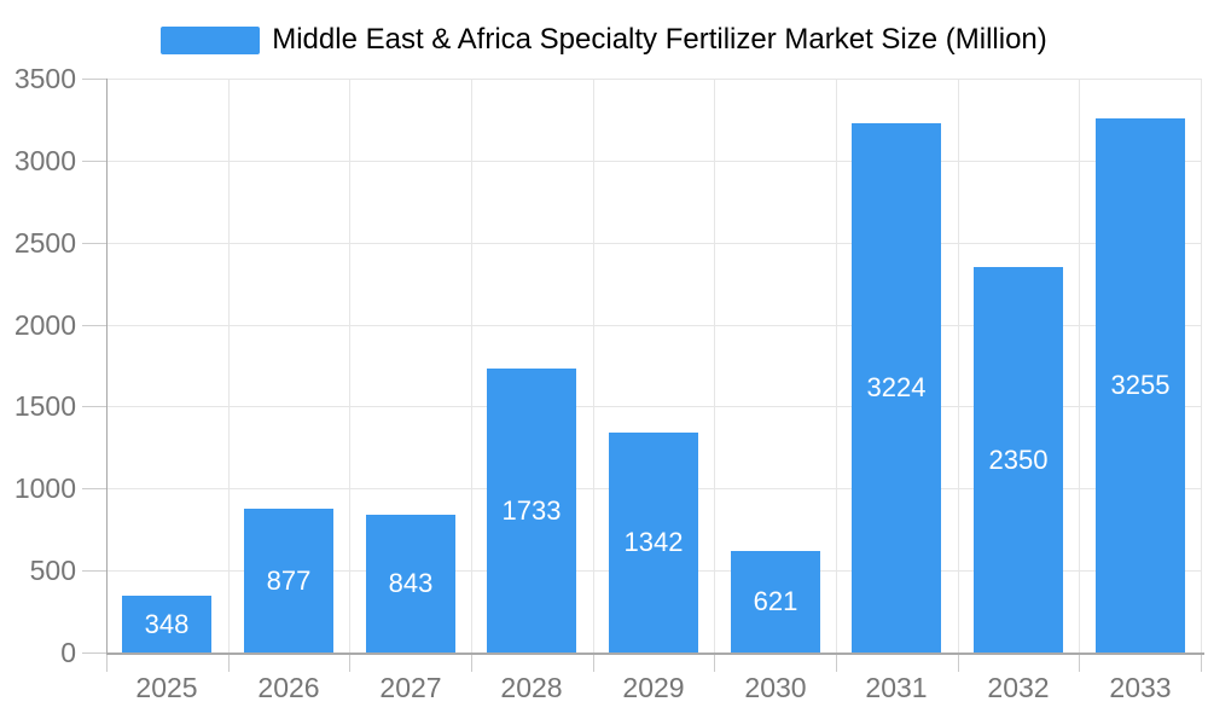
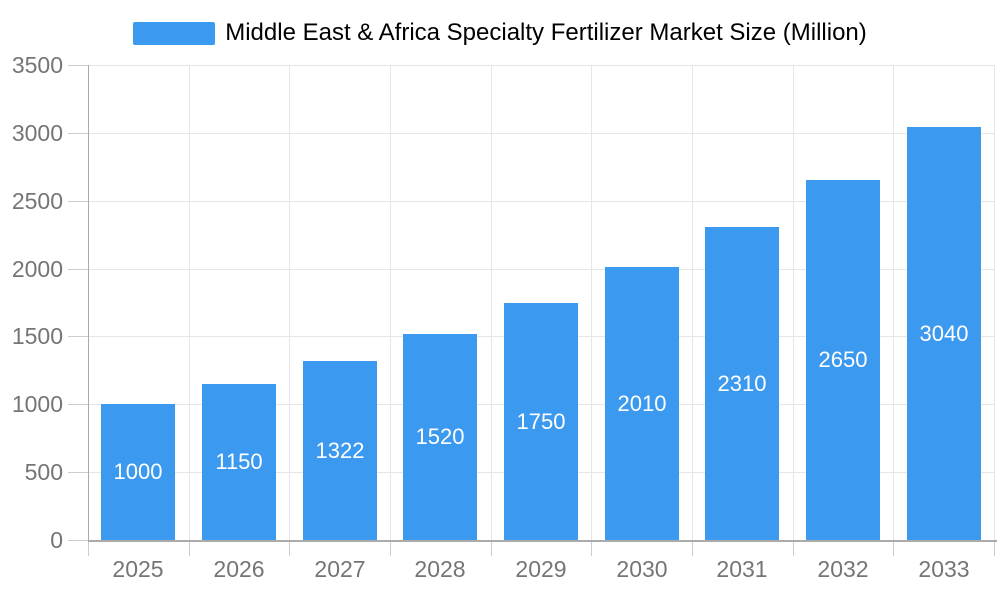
2025: 348 -> 1000
2026: 877 -> 1150
2027: 843 -> 1322
2028: 1733 -> 1520
2029: 1342 -> 1750
2030: 621 -> 2010
2031: 3224 -> 2310
2032: 2350 -> 2650
2033: 3255 -> 3040
